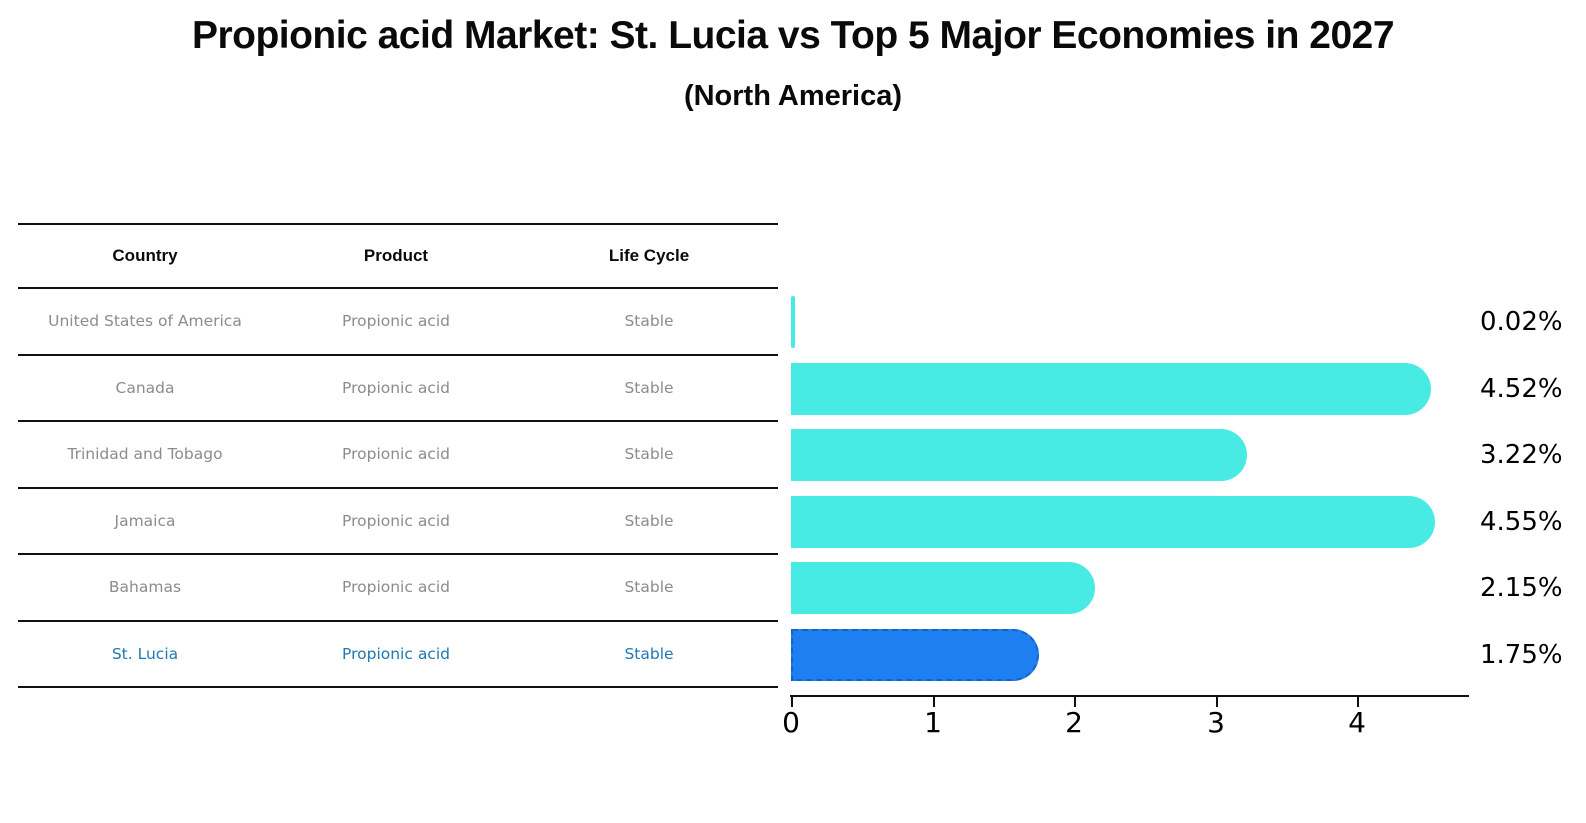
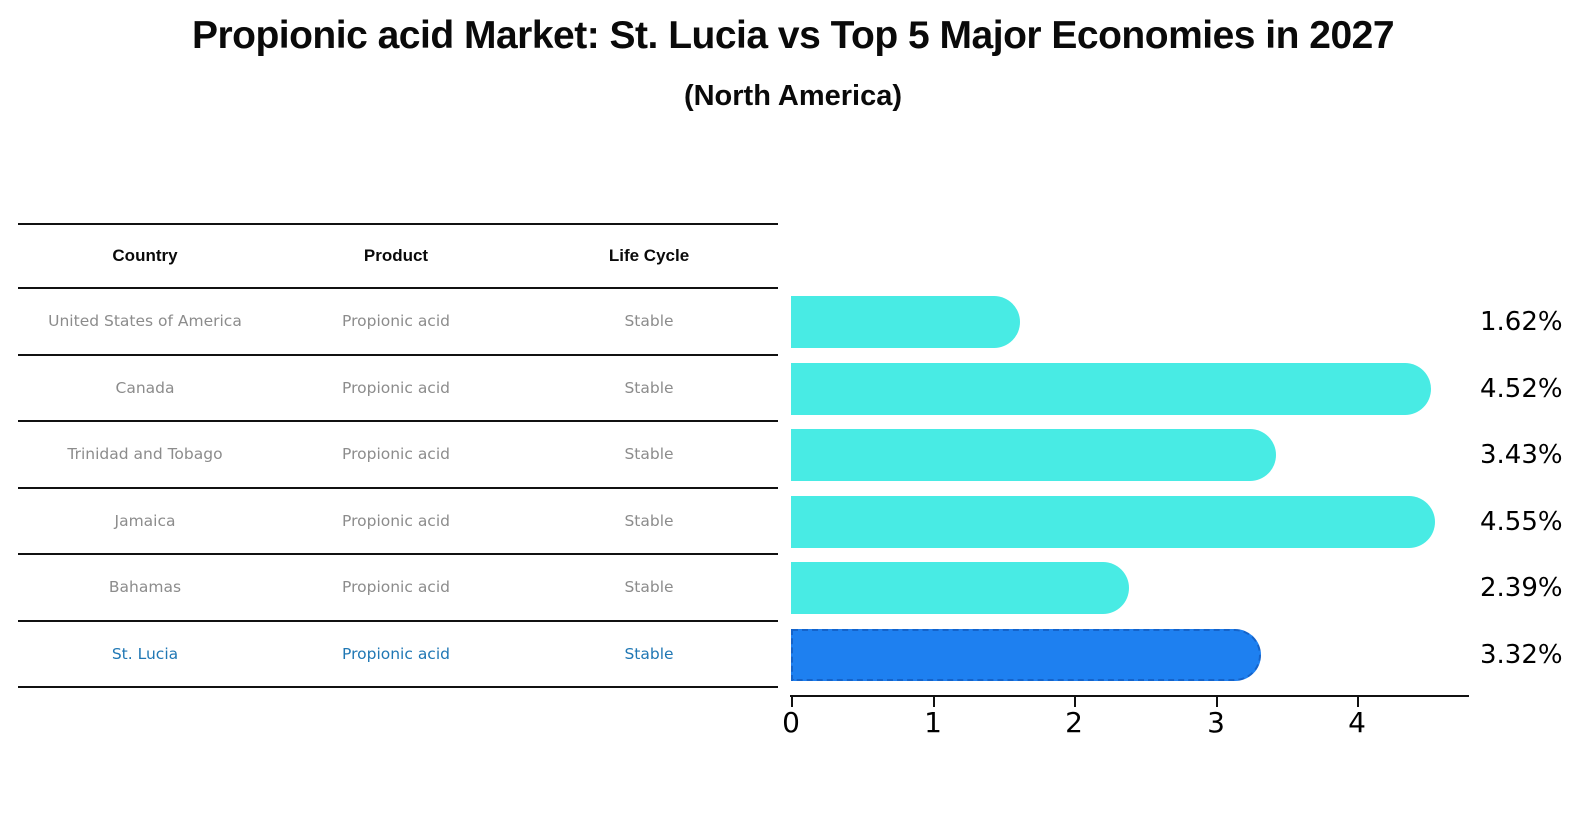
United States of America: 0.02% -> 1.62%
Trinidad and Tobago: 3.22% -> 3.43%
Bahamas: 2.15% -> 2.39%
St. Lucia: 1.75% -> 3.32%
